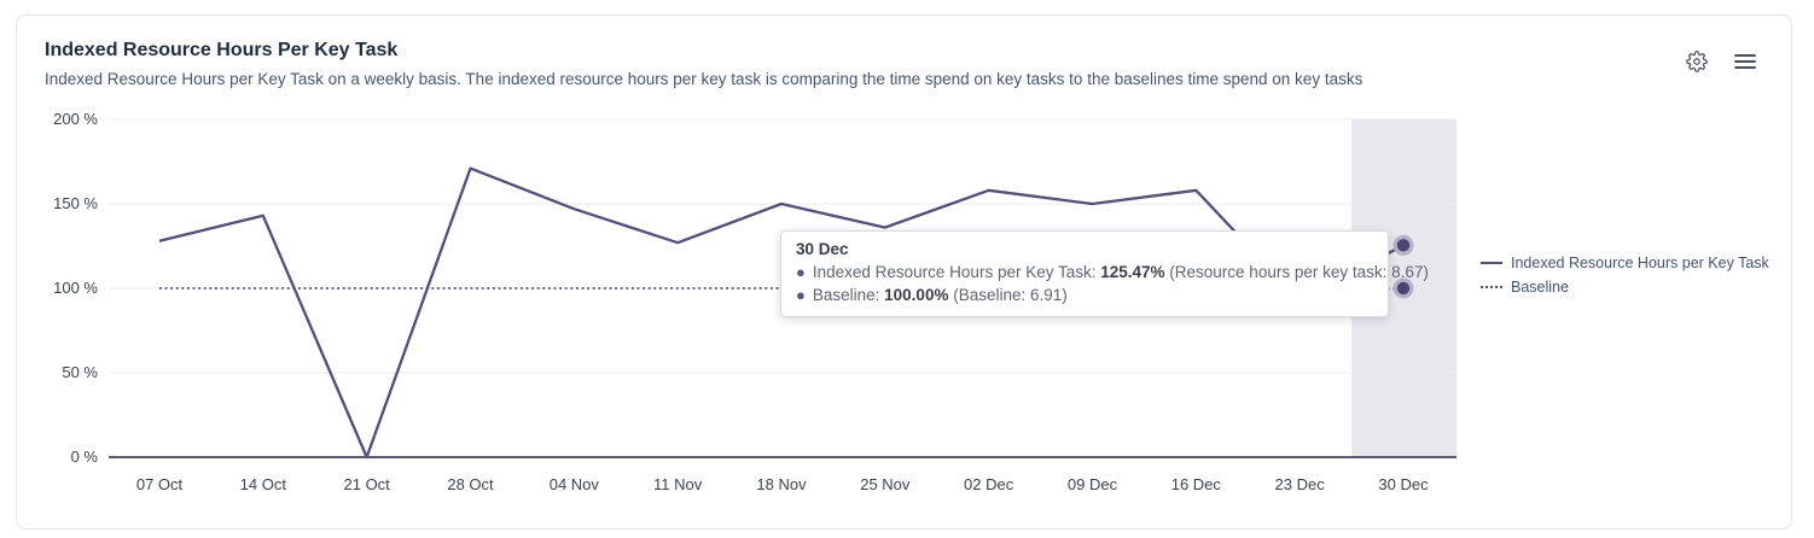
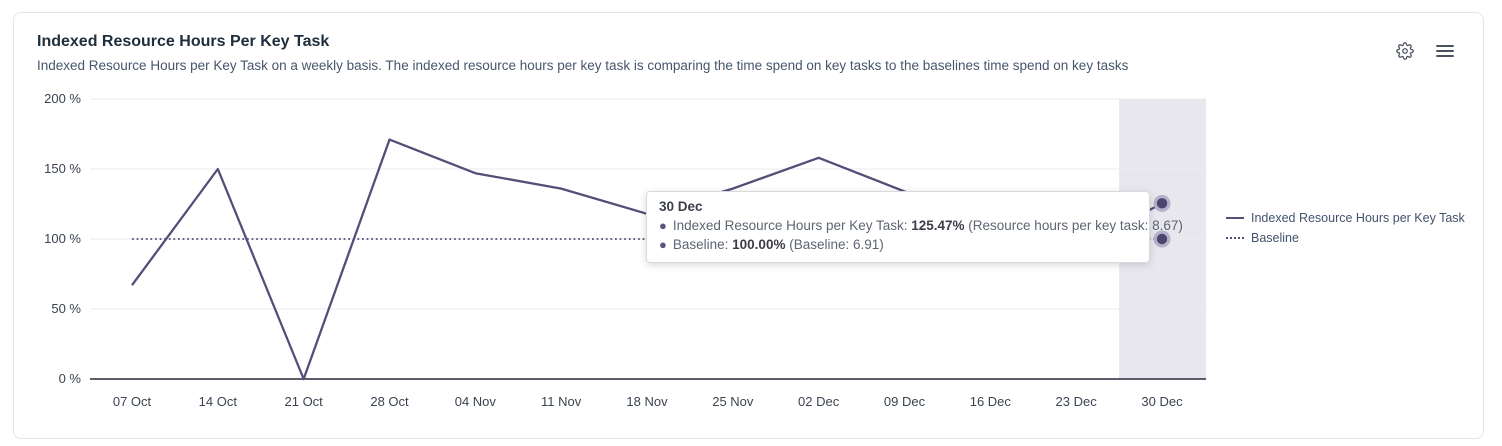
Indexed Resource Hours per Key Task/07 Oct: 128% -> 67%
Indexed Resource Hours per Key Task/14 Oct: 143% -> 150%
Indexed Resource Hours per Key Task/11 Nov: 127% -> 136%
Indexed Resource Hours per Key Task/18 Nov: 150% -> 118%
Indexed Resource Hours per Key Task/09 Dec: 150% -> 134%
Indexed Resource Hours per Key Task/16 Dec: 158% -> 97%
